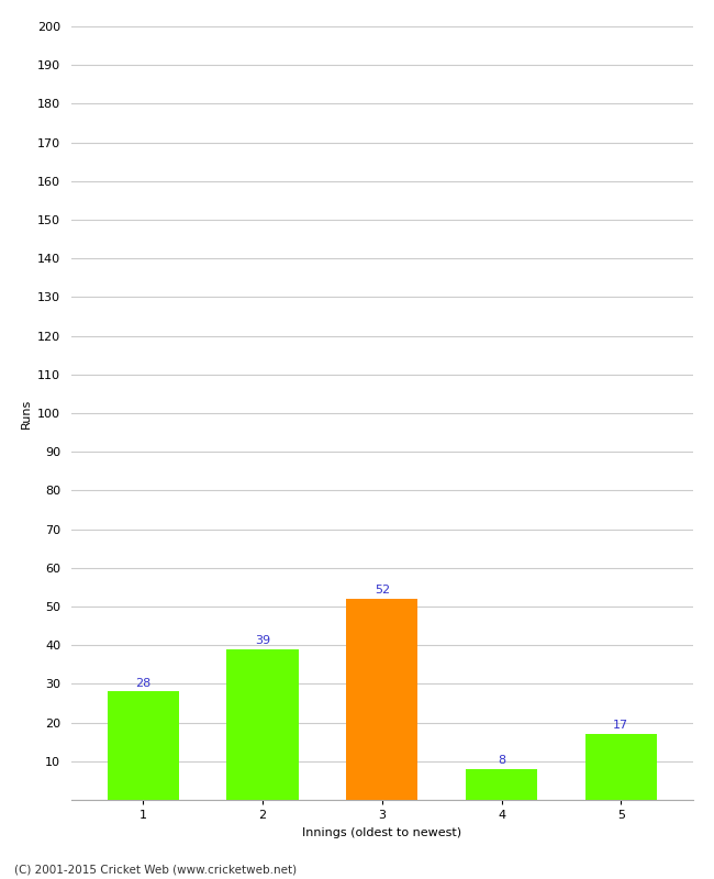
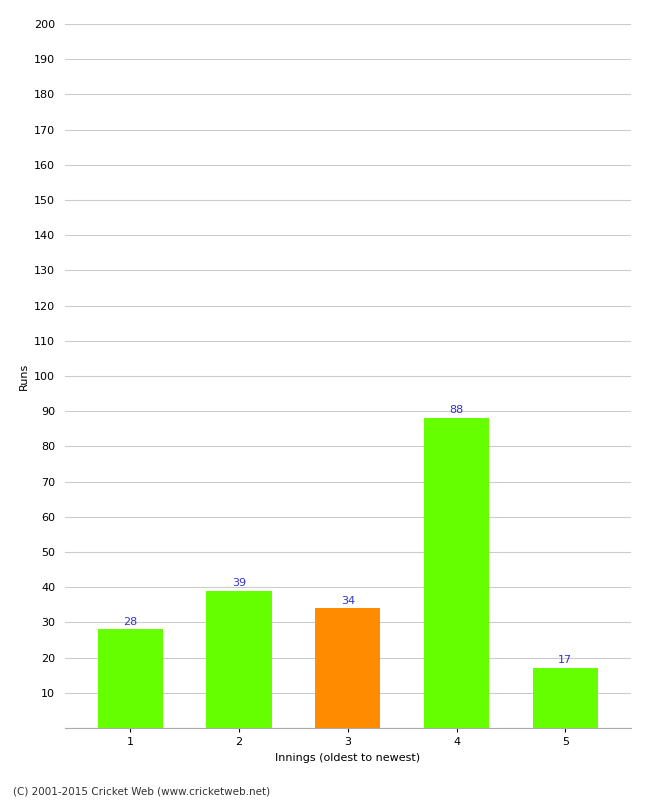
3: 52 -> 34
4: 8 -> 88
